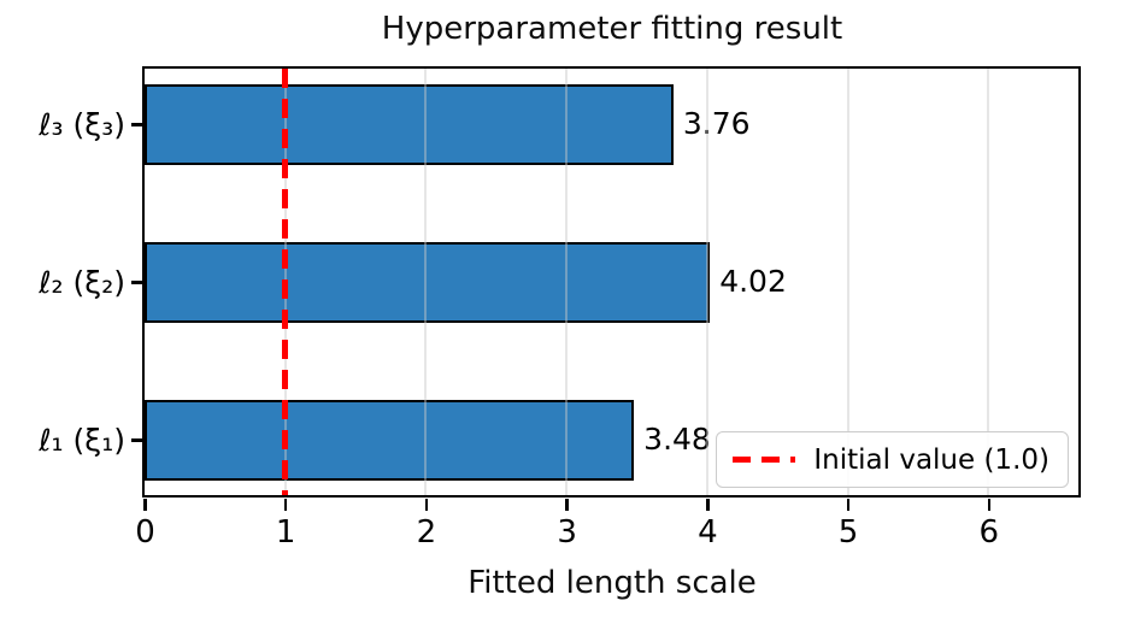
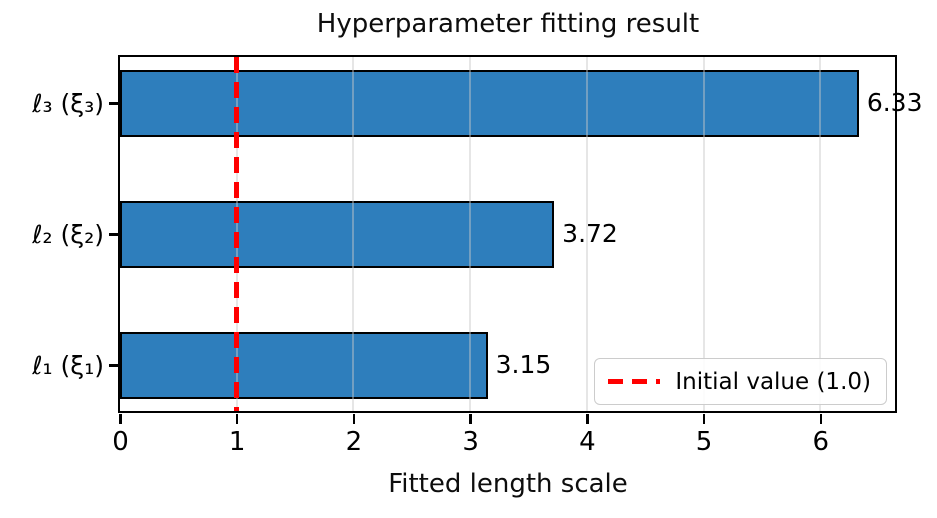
ℓ₁ (ξ₁): 3.48 -> 3.15
ℓ₂ (ξ₂): 4.02 -> 3.72
ℓ₃ (ξ₃): 3.76 -> 6.33
